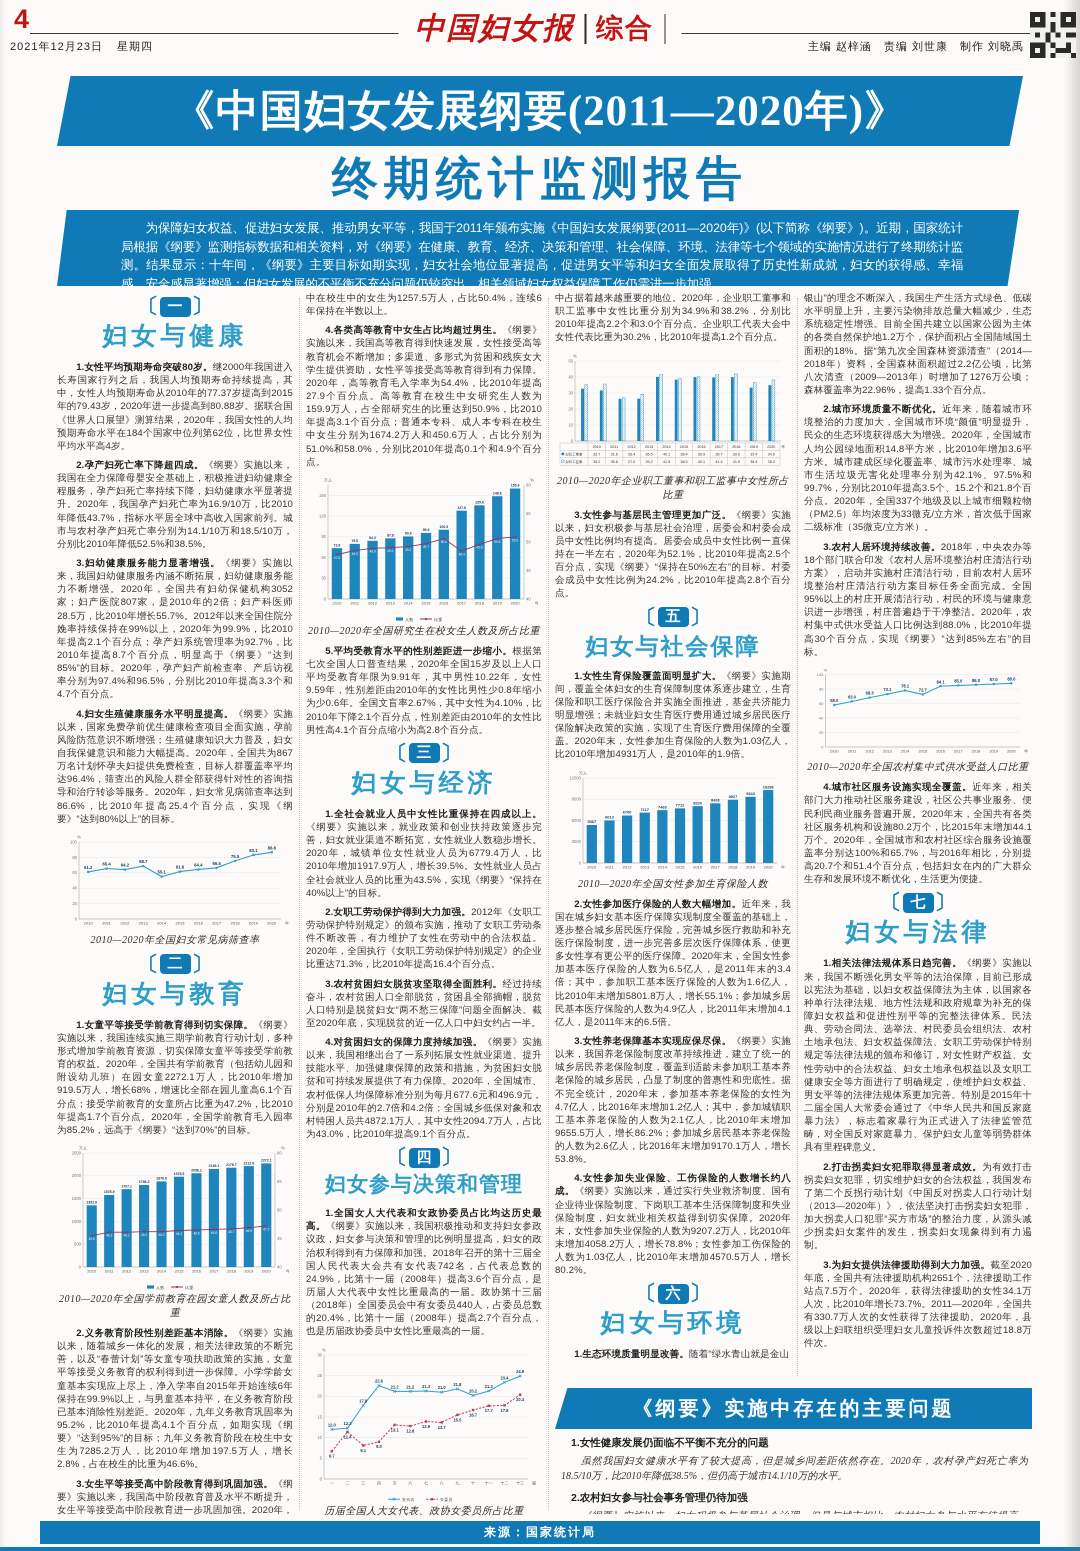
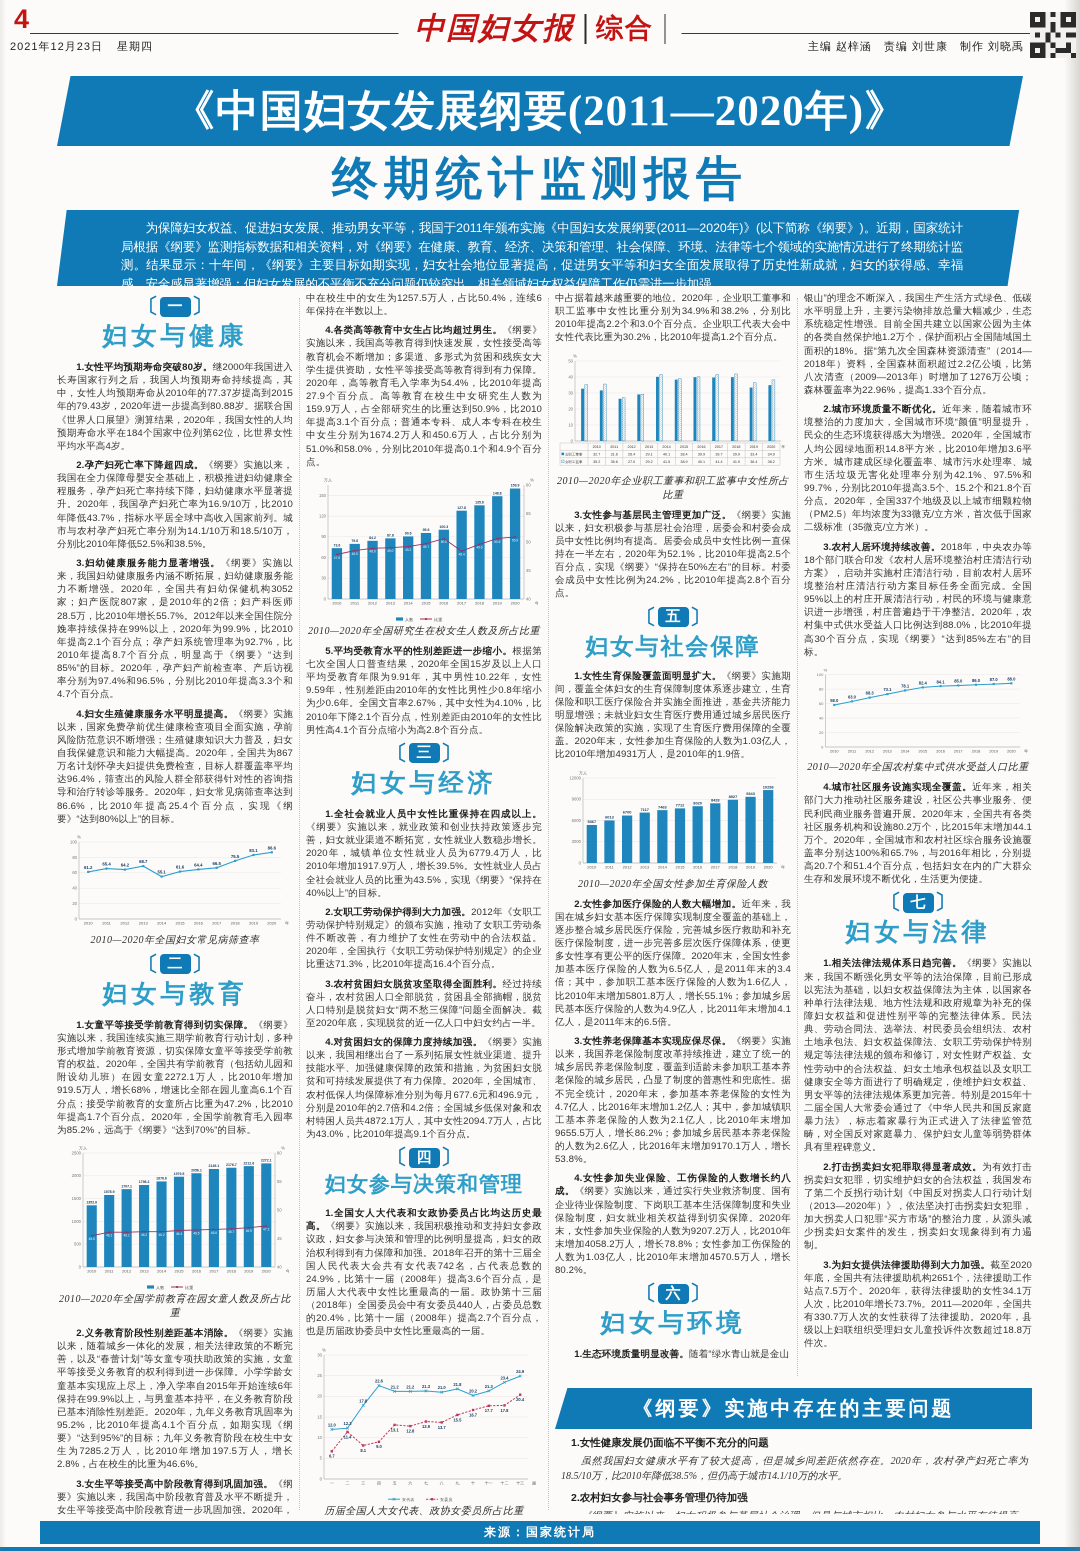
2010—2020年企业职工董事和职工监事中女性所占比重/女职工董事/2013: 26.5 -> 29.1
2010—2020年全国农村集中式供水受益人口比重/2015: 72.7 -> 82.4
